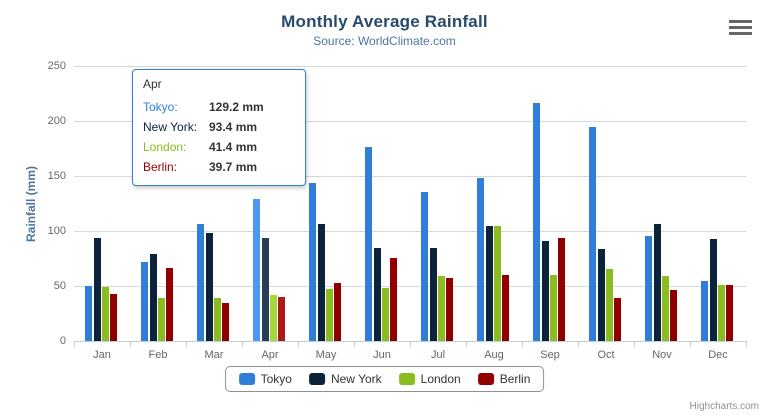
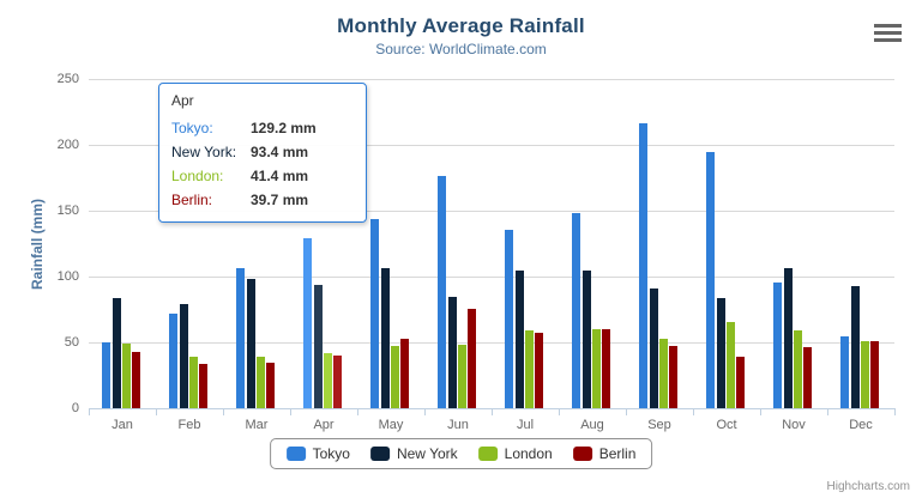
New York/Jan: 94 -> 84
Berlin/Feb: 66 -> 33
New York/Jul: 85 -> 105
London/Aug: 105 -> 60
London/Sep: 60 -> 52
Berlin/Sep: 94 -> 48
